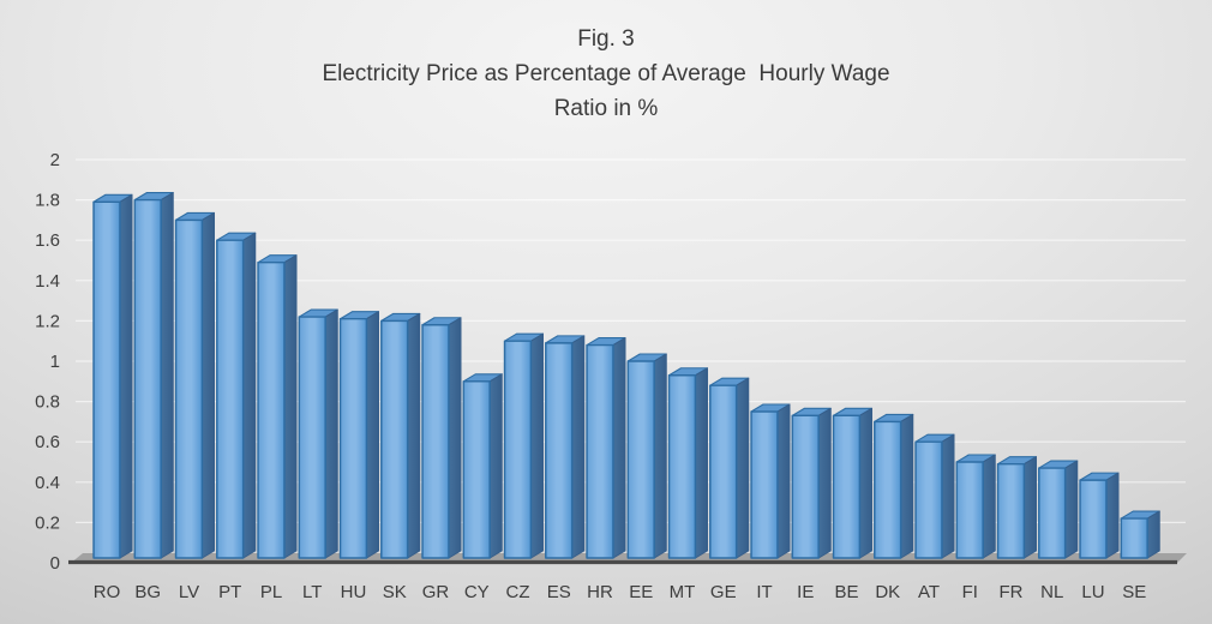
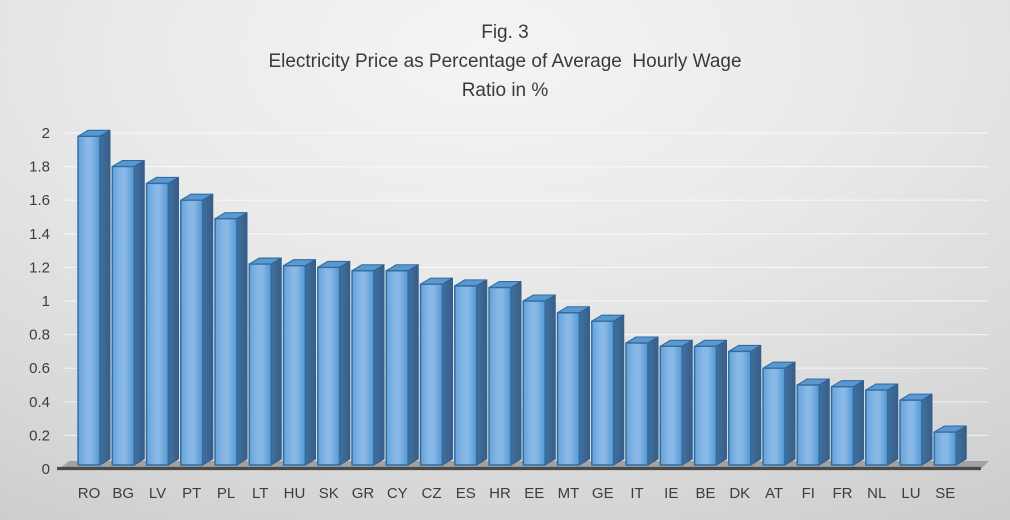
RO: 1.79 -> 1.98
CY: 0.90 -> 1.18
